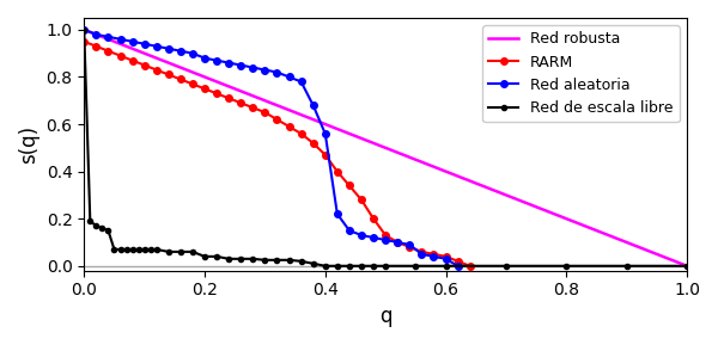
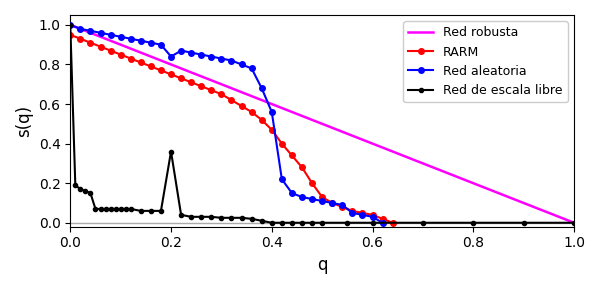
Red aleatoria/0.2: 0.88 -> 0.84
Red de escala libre/0.2: 0.04 -> 0.36
